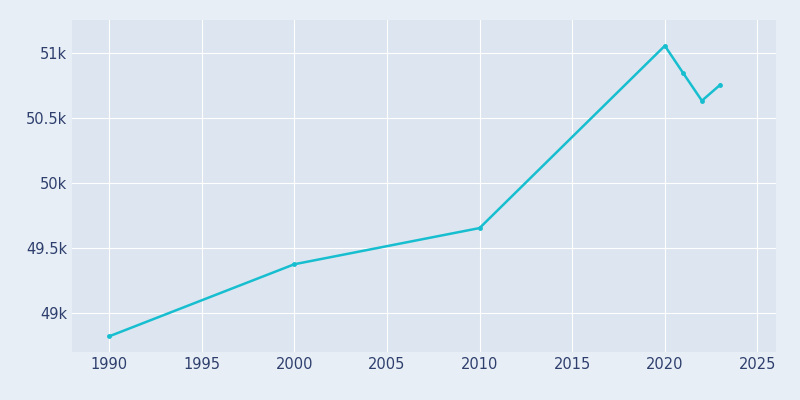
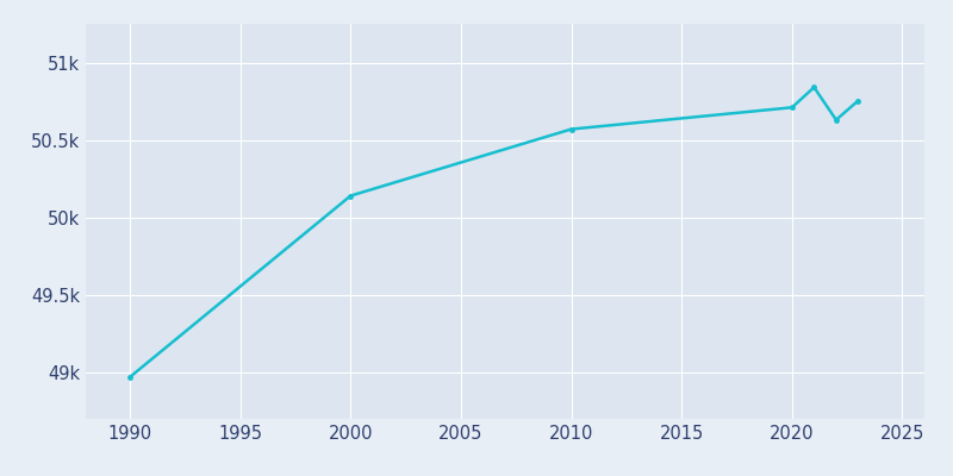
1990: 48.82k -> 48.97k
2000: 49.37k -> 50.14k
2010: 49.65k -> 50.57k
2020: 51.05k -> 50.71k
